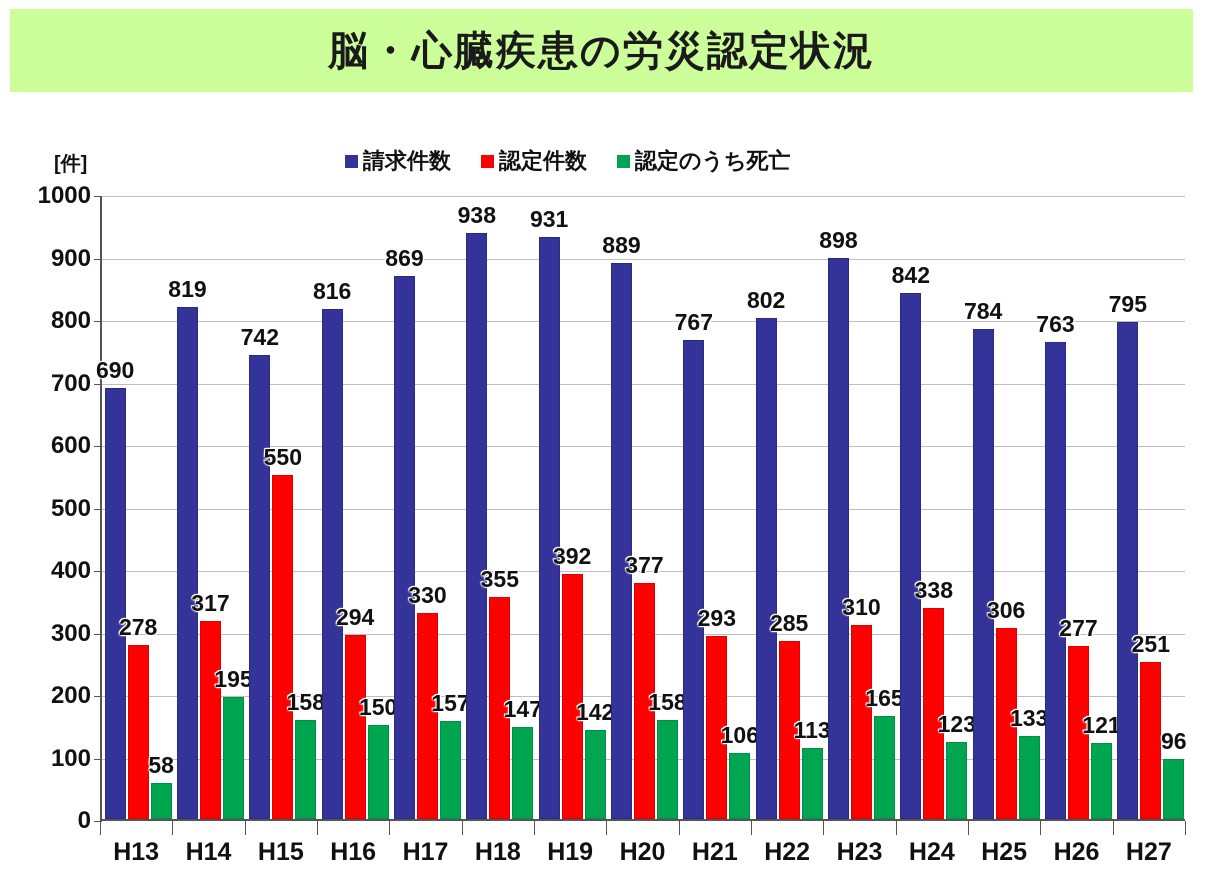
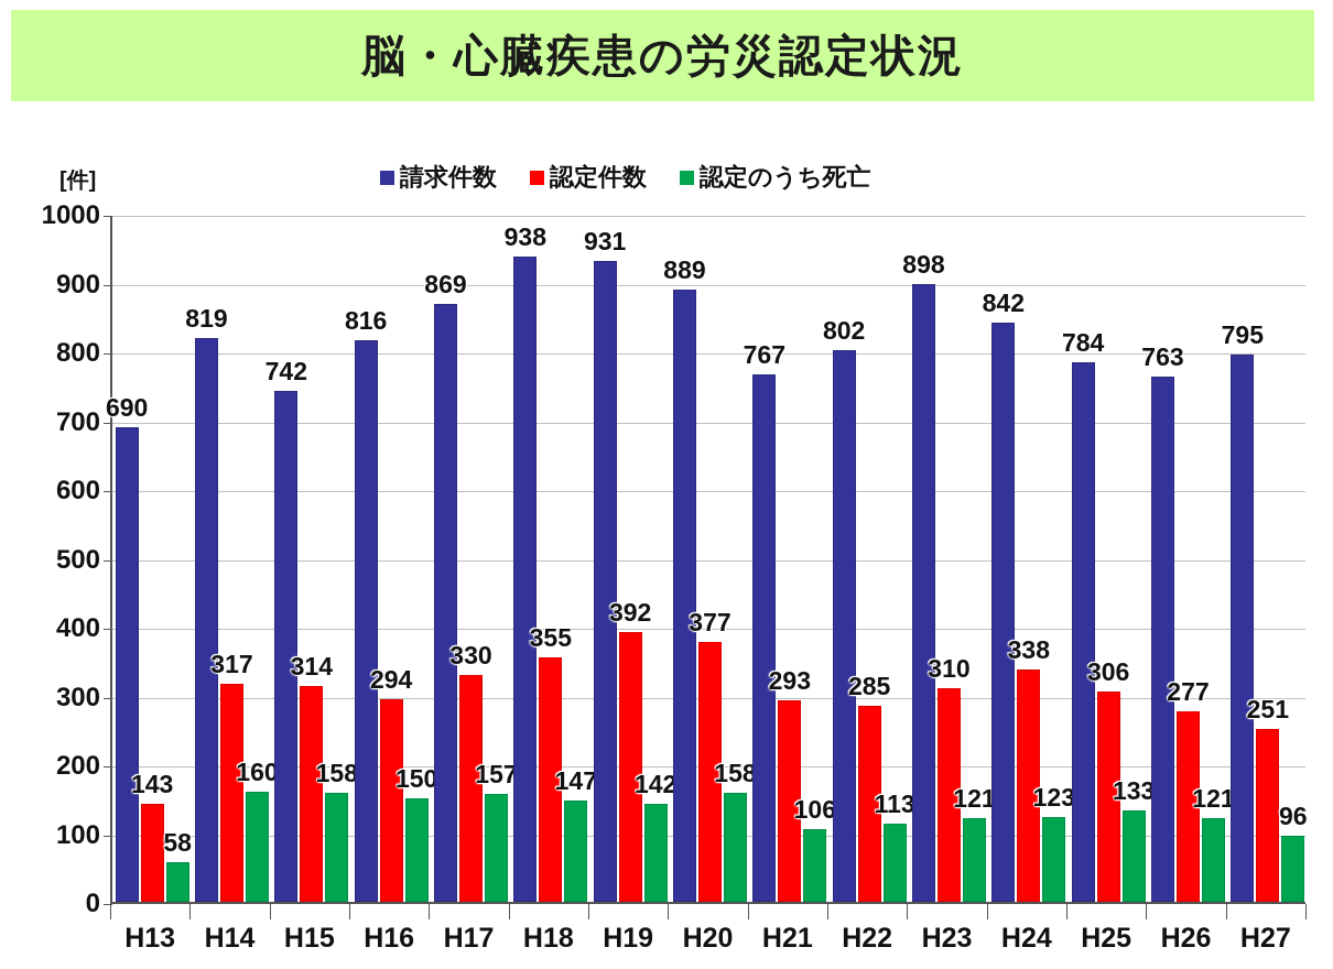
認定件数/H13: 278 -> 143
認定のうち死亡/H14: 195 -> 160
認定件数/H15: 550 -> 314
認定のうち死亡/H23: 165 -> 121
